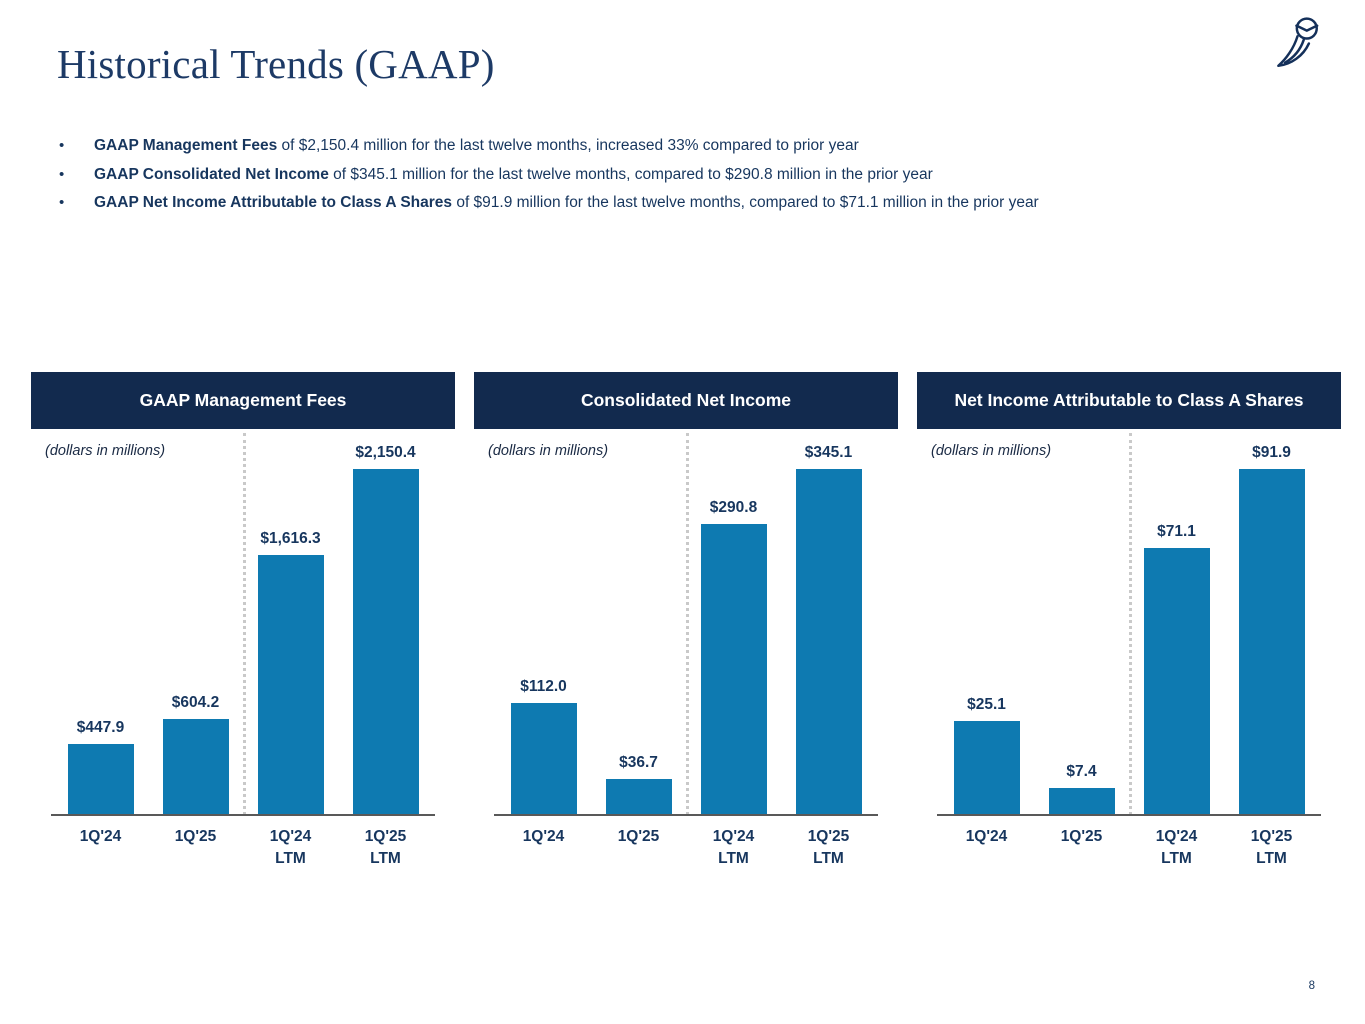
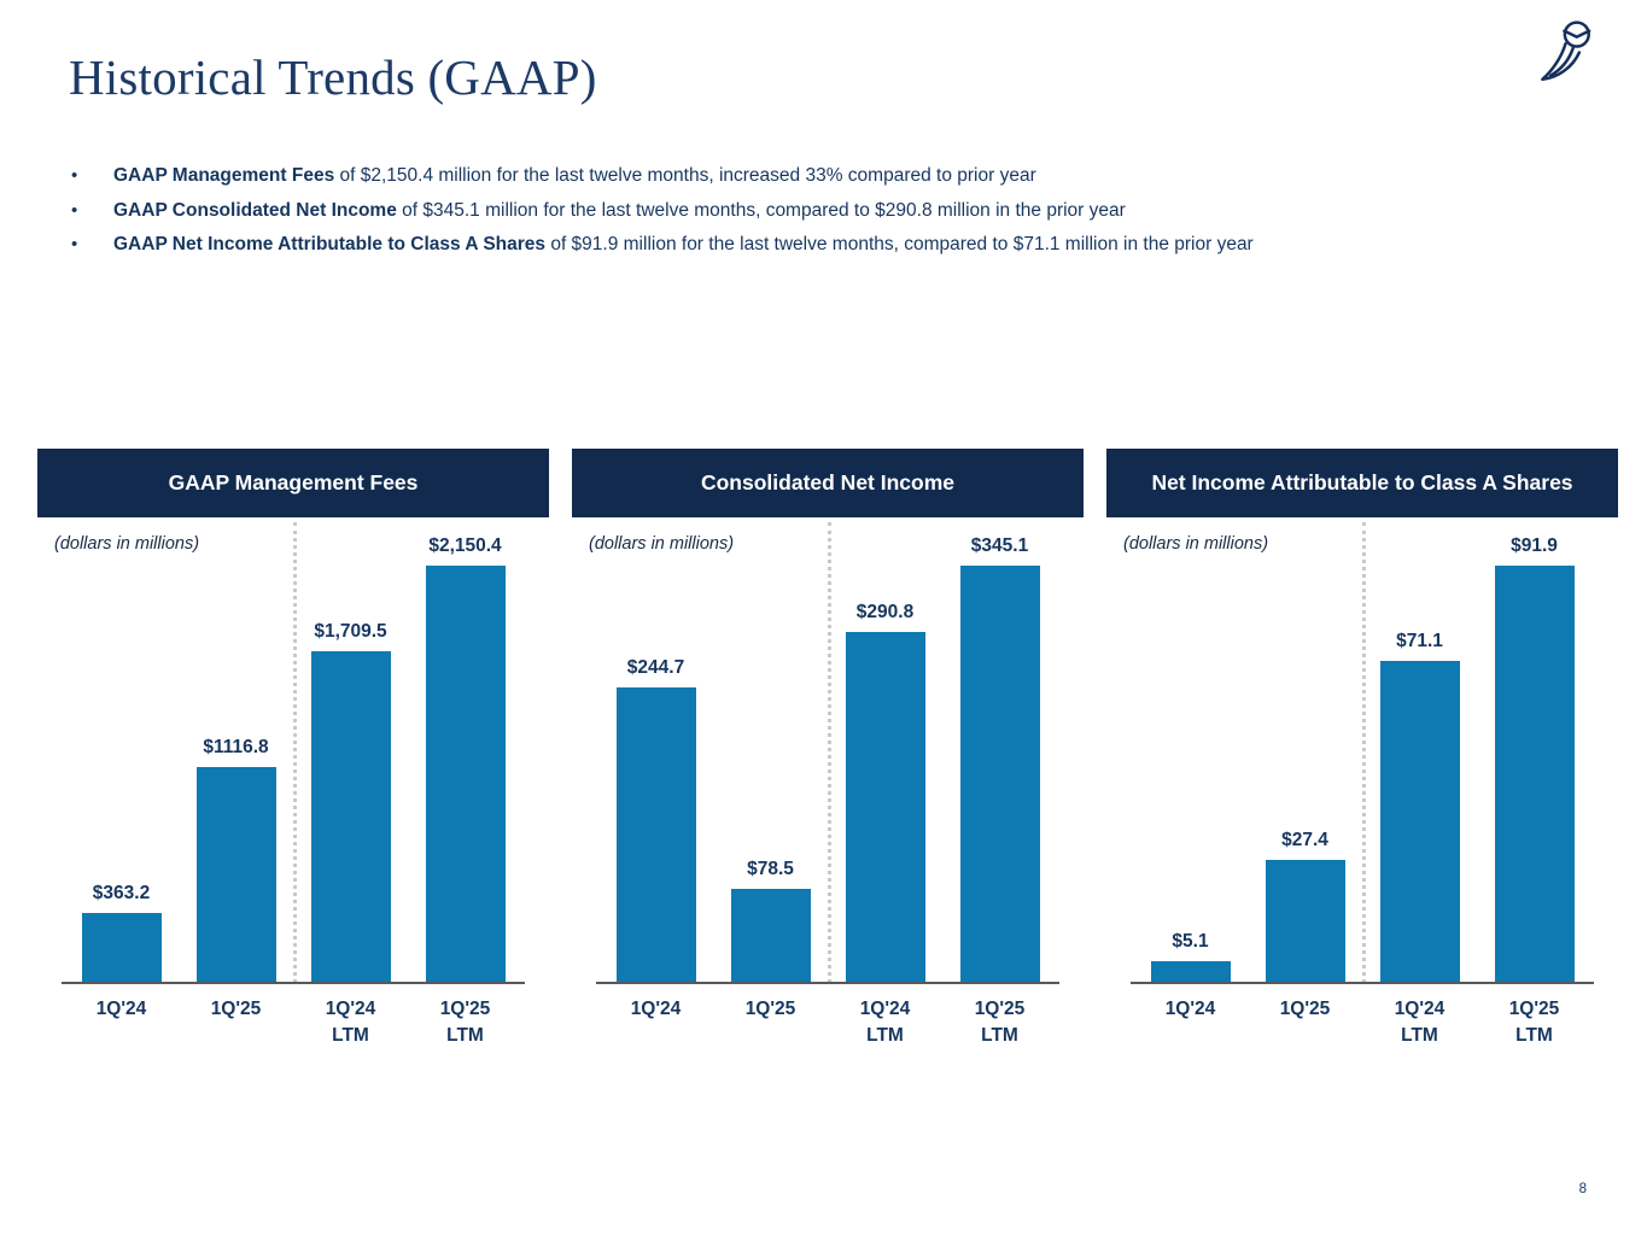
GAAP Management Fees/1Q'24: $447.9 -> $363.2
GAAP Management Fees/1Q'25: $604.2 -> $1116.8
GAAP Management Fees/1Q'24 LTM: $1,616.3 -> $1,709.5
Consolidated Net Income/1Q'24: $112.0 -> $244.7
Consolidated Net Income/1Q'25: $36.7 -> $78.5
Net Income Attributable to Class A Shares/1Q'24: $25.1 -> $5.1
Net Income Attributable to Class A Shares/1Q'25: $7.4 -> $27.4
